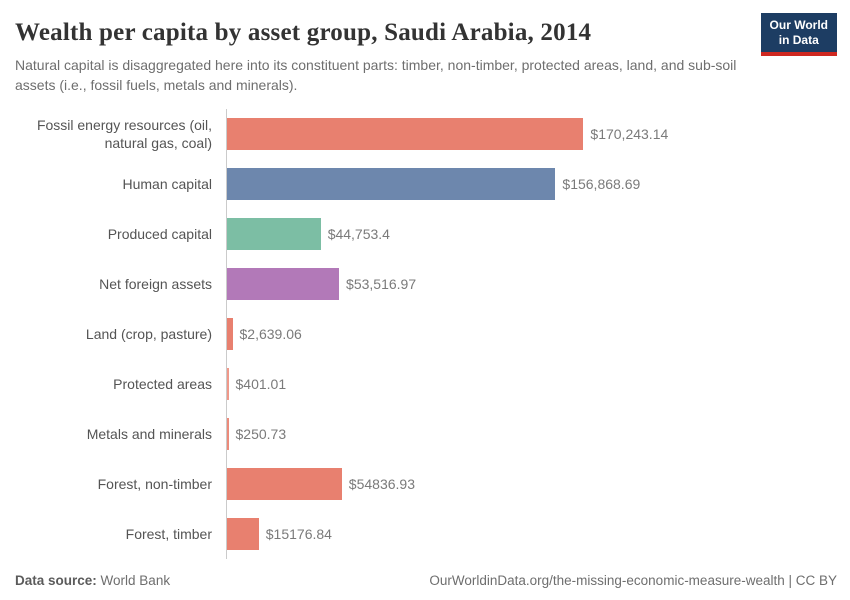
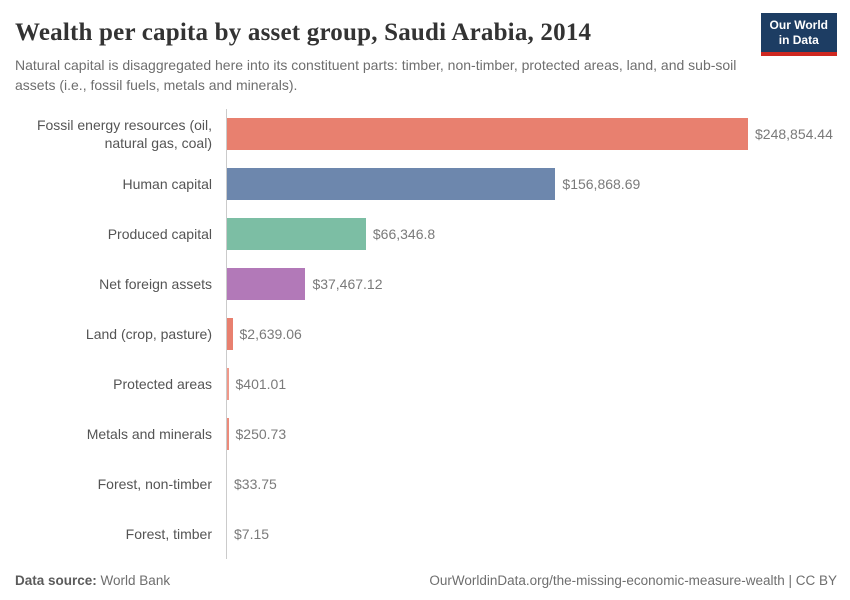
Fossil energy resources (oil, natural gas, coal): $170,243.14 -> $248,854.44
Produced capital: $44,753.4 -> $66,346.8
Net foreign assets: $53,516.97 -> $37,467.12
Forest, non-timber: $54836.93 -> $33.75
Forest, timber: $15176.84 -> $7.15
